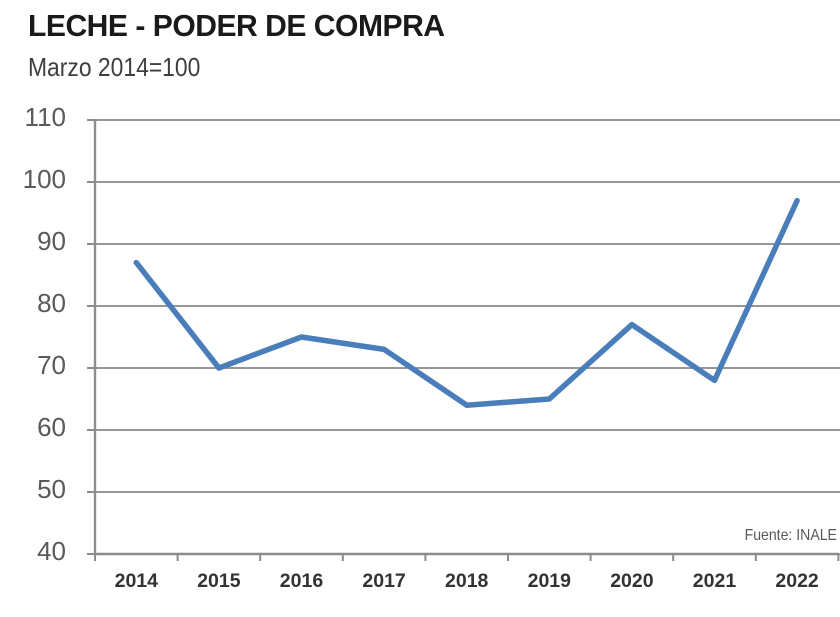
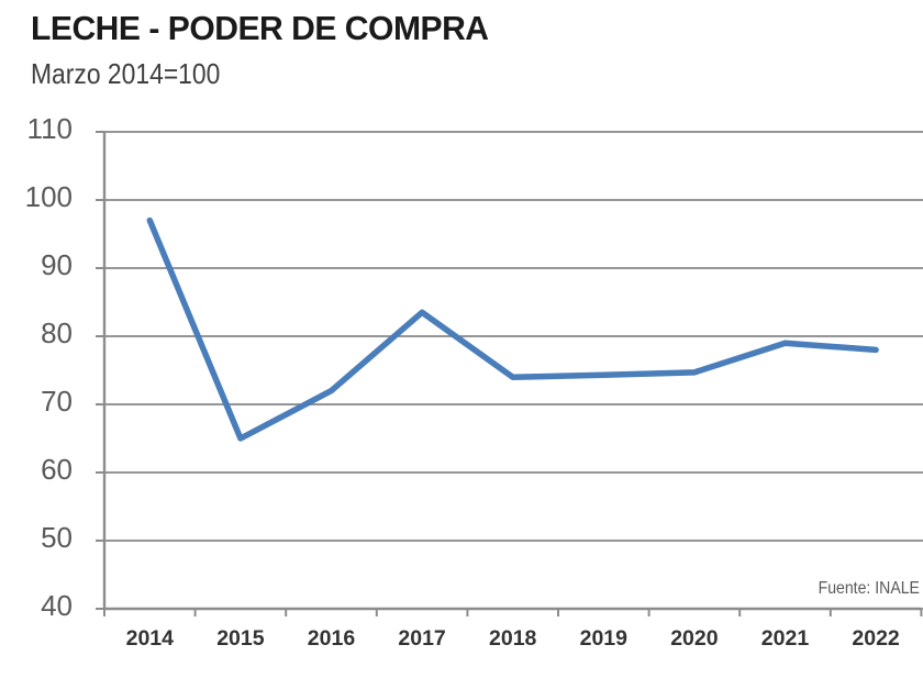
2014: 87 -> 97
2015: 70 -> 65
2016: 75 -> 72
2017: 73 -> 84
2018: 64 -> 74
2019: 65 -> 74
2020: 77 -> 75
2021: 68 -> 79
2022: 97 -> 78
